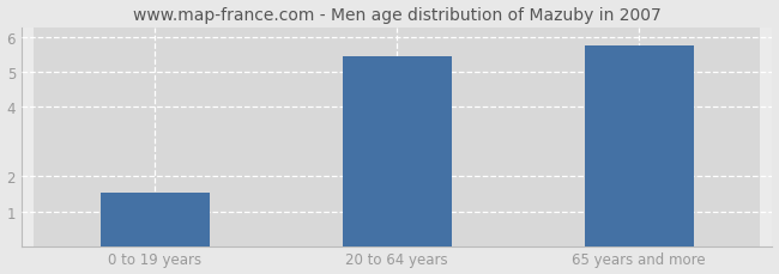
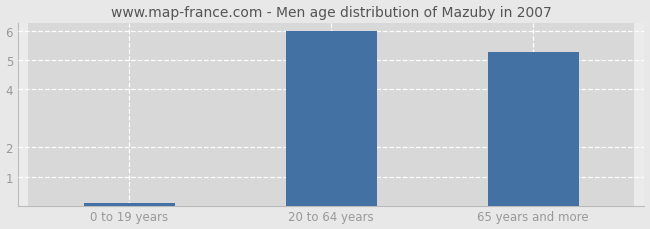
0 to 19 years: 1.55 -> 0.08
20 to 64 years: 5.45 -> 6.00
65 years and more: 5.75 -> 5.27
